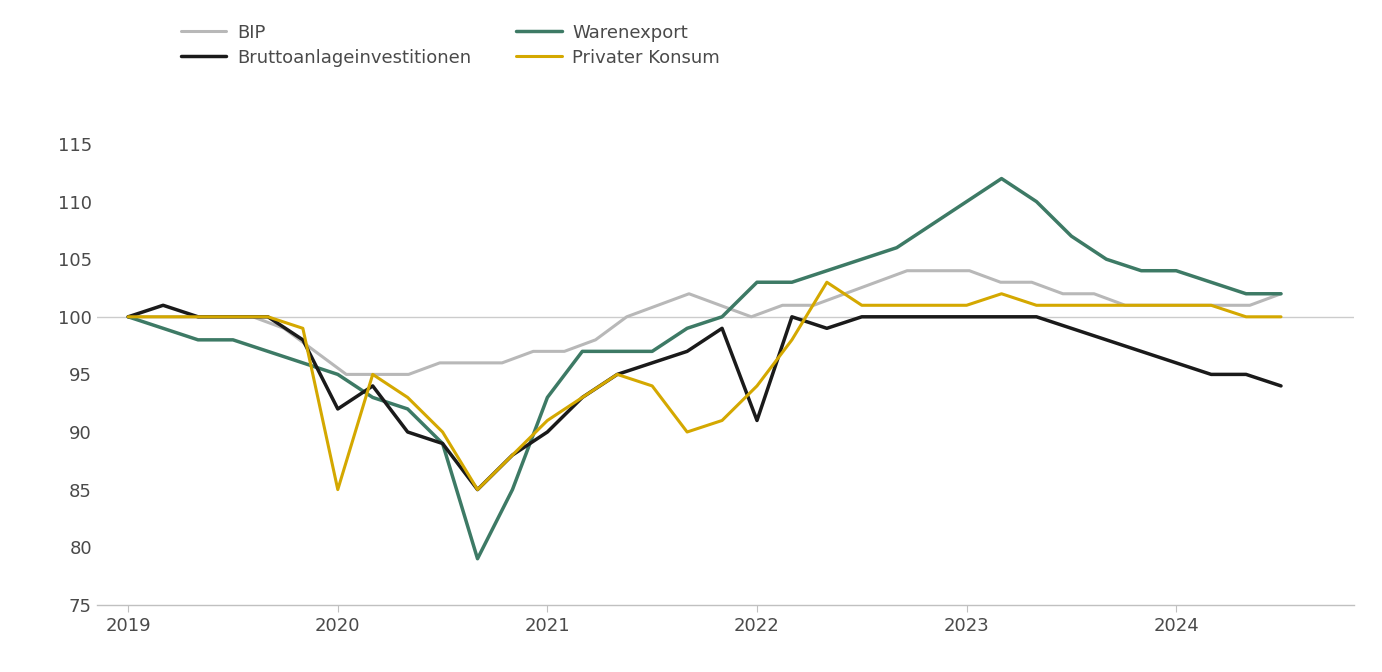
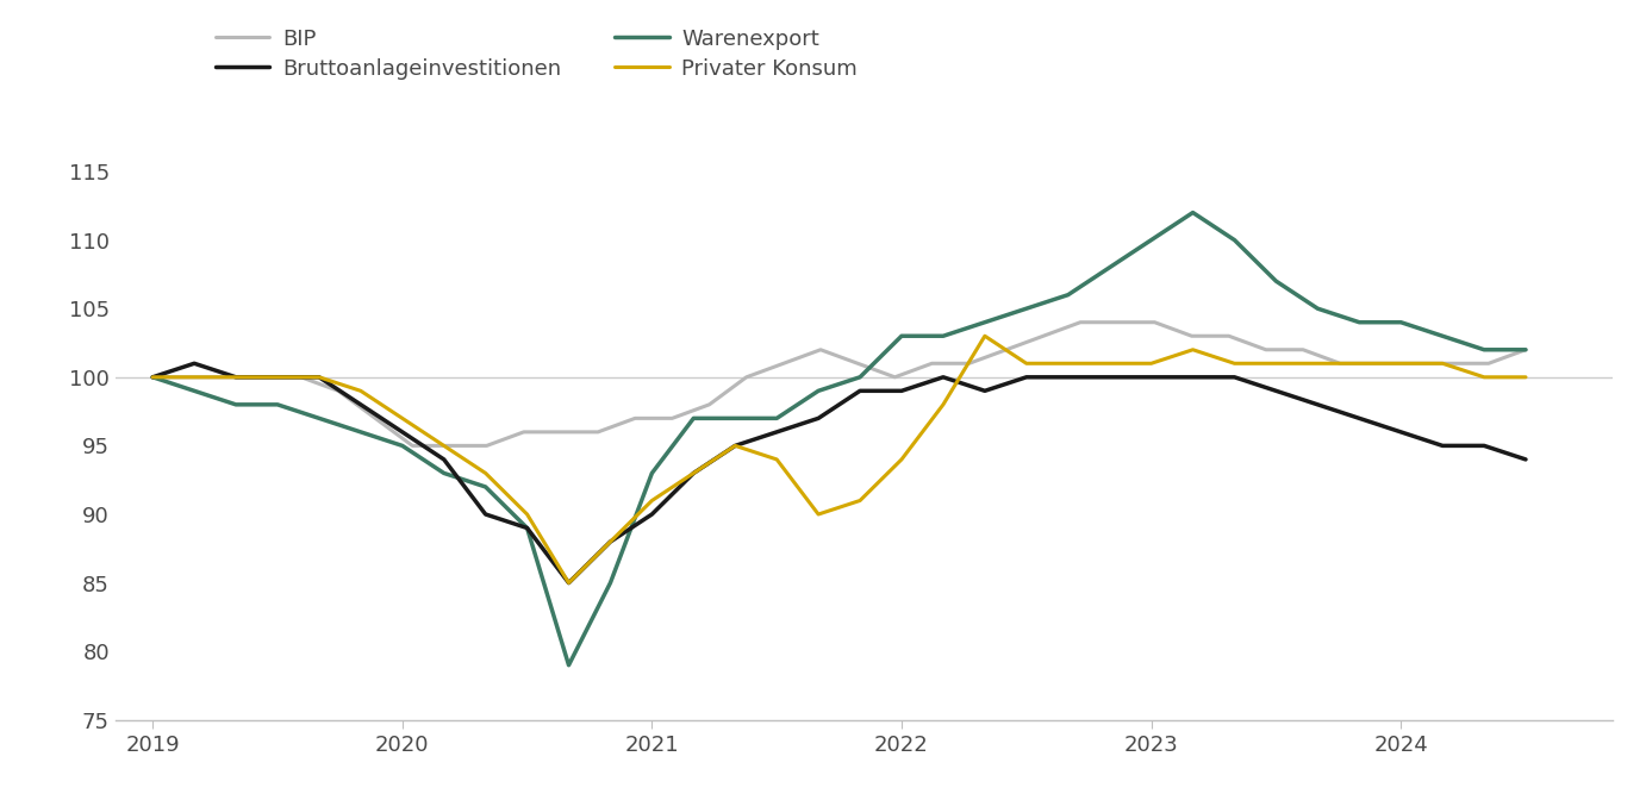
Bruttoanlageinvestitionen/2020: 92 -> 96
Privater Konsum/2020: 85 -> 97
Bruttoanlageinvestitionen/2022: 91 -> 99
